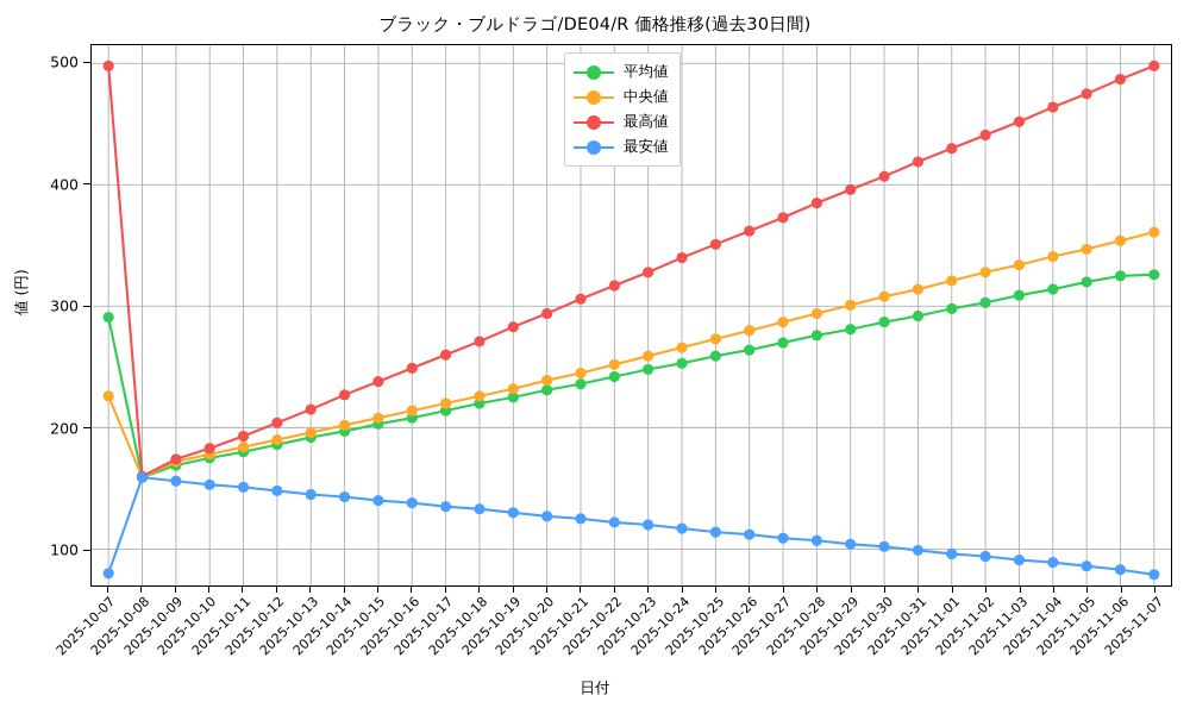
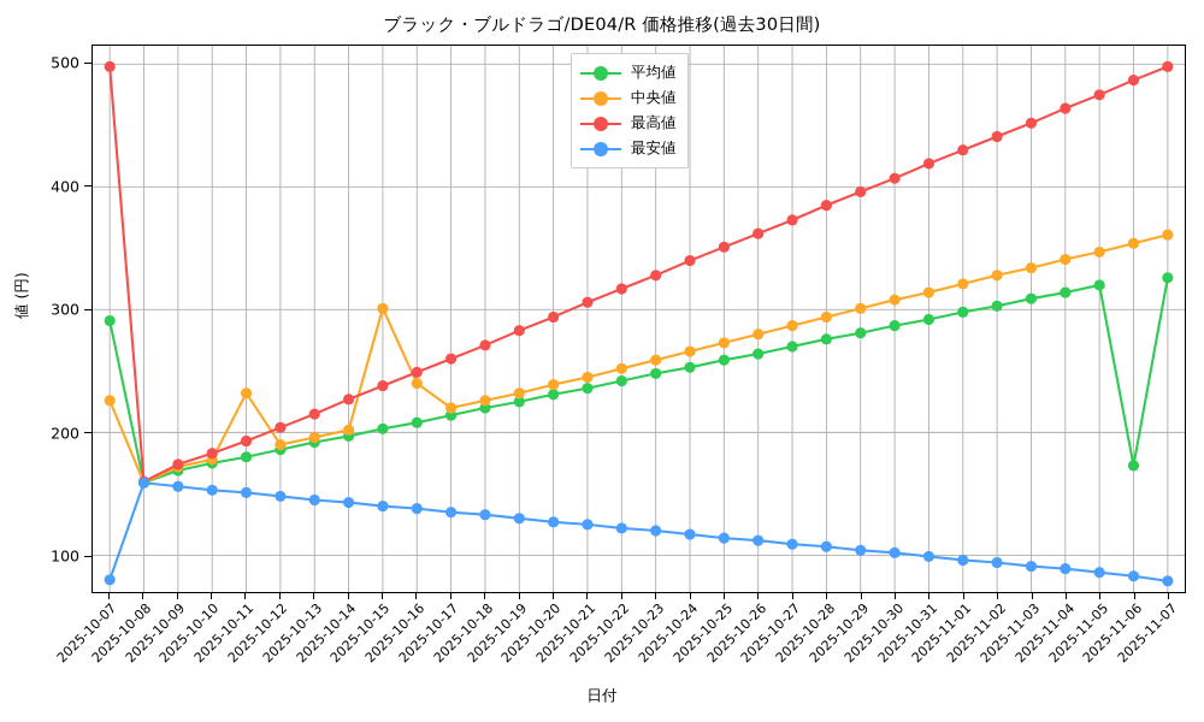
中央値/2025-10-11: 184 -> 232
中央値/2025-10-15: 208 -> 301
中央値/2025-10-16: 214 -> 240
平均値/2025-11-06: 325 -> 173
